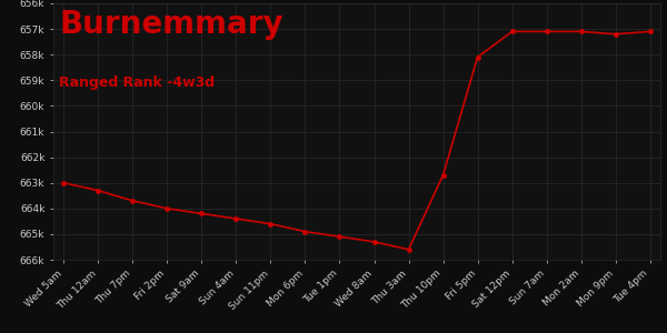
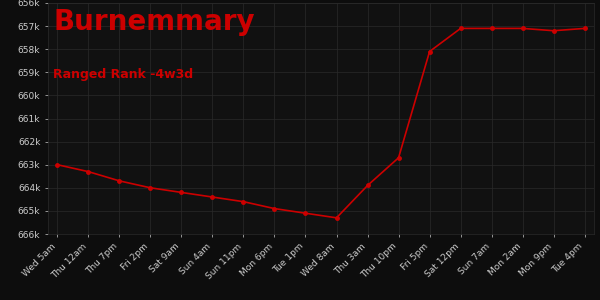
Thu 3am: 665.6k -> 663.9k
